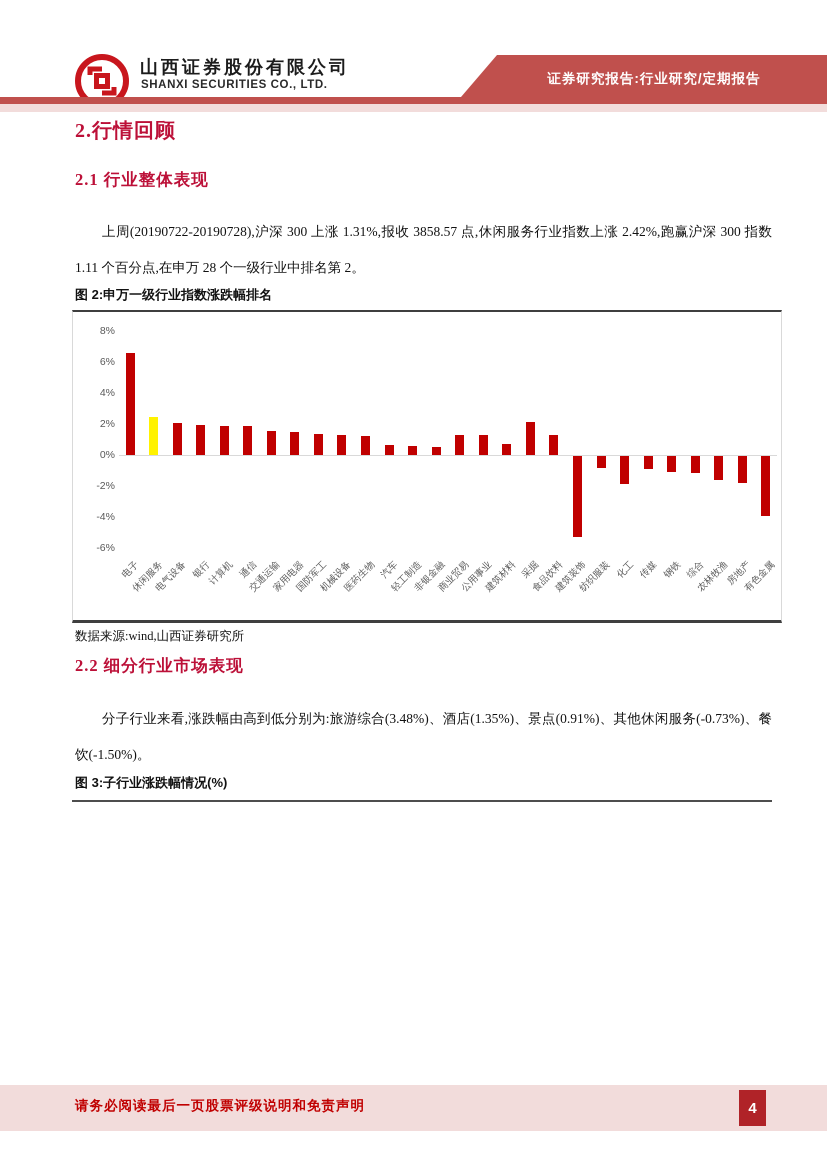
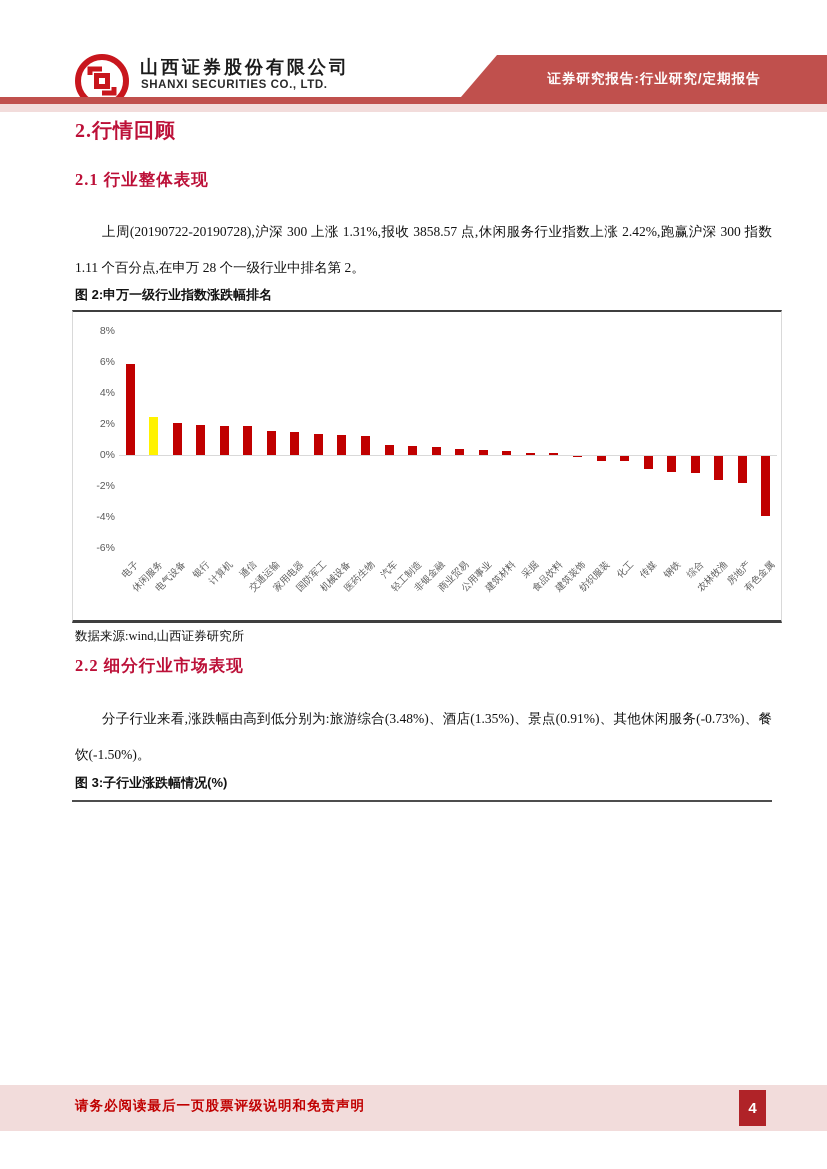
电子: 6.6% -> 5.9%
商业贸易: 1.3% -> 0.4%
公用事业: 1.3% -> 0.3%
建筑材料: 0.7% -> 0.3%
采掘: 2.1% -> 0.1%
食品饮料: 1.3% -> 0.1%
建筑装饰: -5.2% -> -0.1%
纺织服装: -0.8% -> -0.3%
化工: -1.8% -> -0.3%
